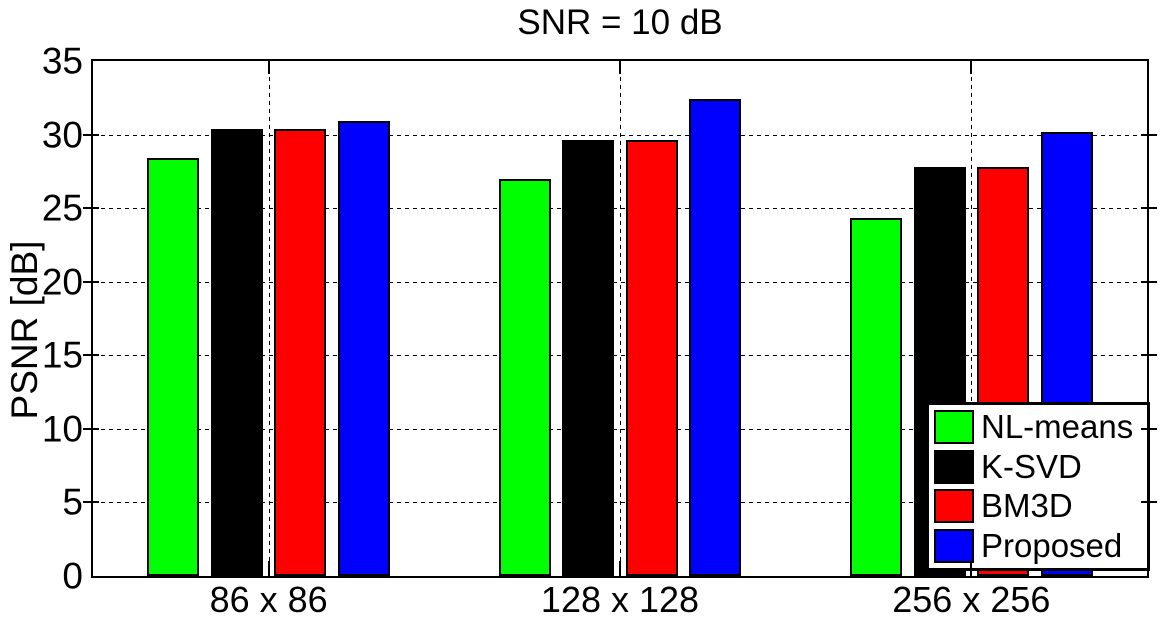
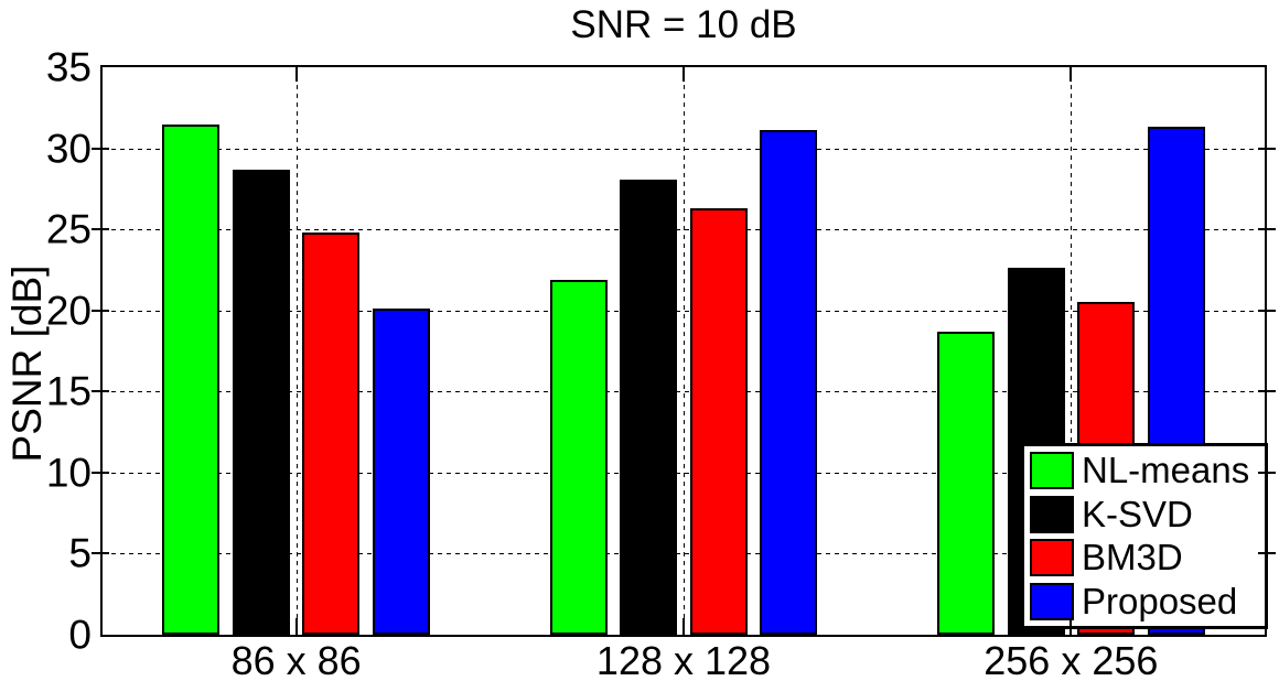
NL-means/86 x 86: 28.4 -> 31.5
K-SVD/86 x 86: 30.4 -> 28.7
BM3D/86 x 86: 30.4 -> 24.8
Proposed/86 x 86: 30.9 -> 20.1
NL-means/128 x 128: 27.0 -> 21.9
K-SVD/128 x 128: 29.6 -> 28.1
BM3D/128 x 128: 29.6 -> 26.3
Proposed/128 x 128: 32.4 -> 31.1
NL-means/256 x 256: 24.3 -> 18.7
K-SVD/256 x 256: 27.8 -> 22.6
BM3D/256 x 256: 27.8 -> 20.5
Proposed/256 x 256: 30.2 -> 31.3
